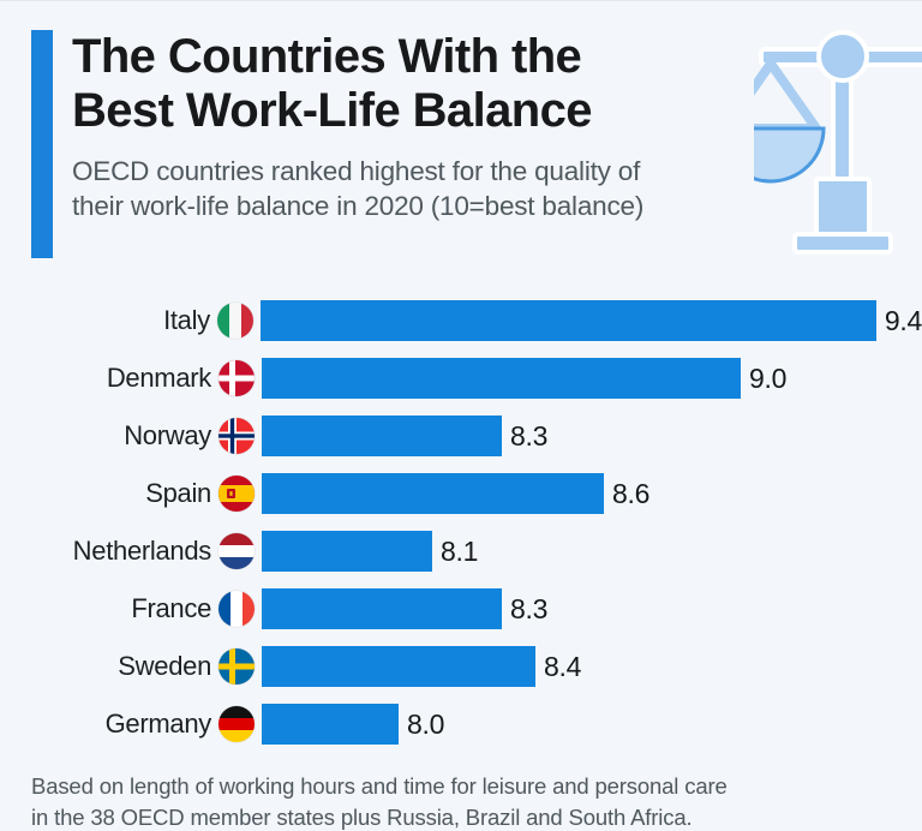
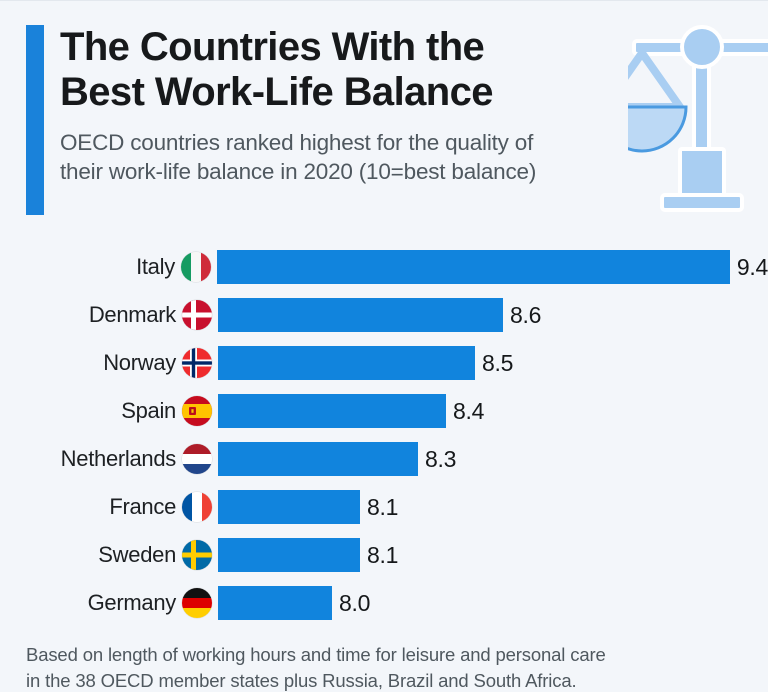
Denmark: 9.0 -> 8.6
Norway: 8.3 -> 8.5
Spain: 8.6 -> 8.4
Netherlands: 8.1 -> 8.3
France: 8.3 -> 8.1
Sweden: 8.4 -> 8.1
